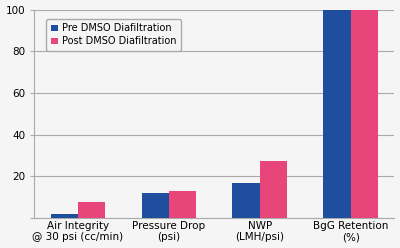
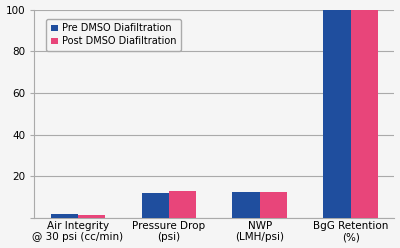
Post DMSO Diafiltration/Air Integrity @ 30 psi (cc/min): 7.5 -> 1.5
Pre DMSO Diafiltration/NWP (LMH/psi): 17.0 -> 12.5
Post DMSO Diafiltration/NWP (LMH/psi): 27.5 -> 12.5
